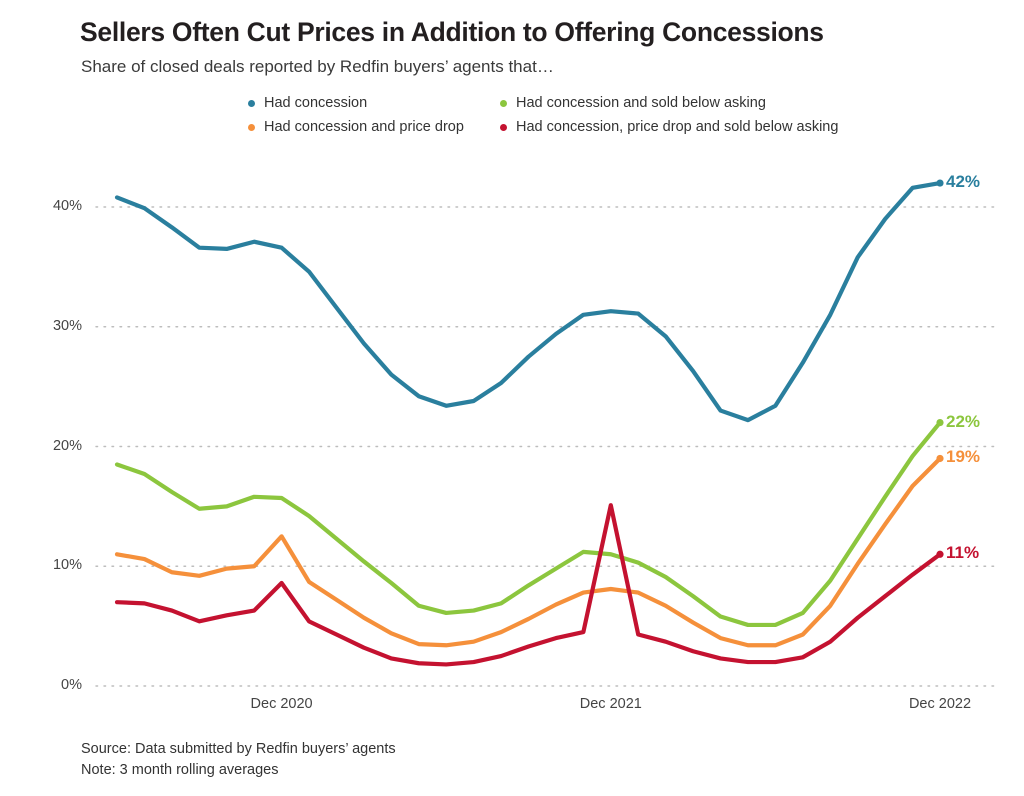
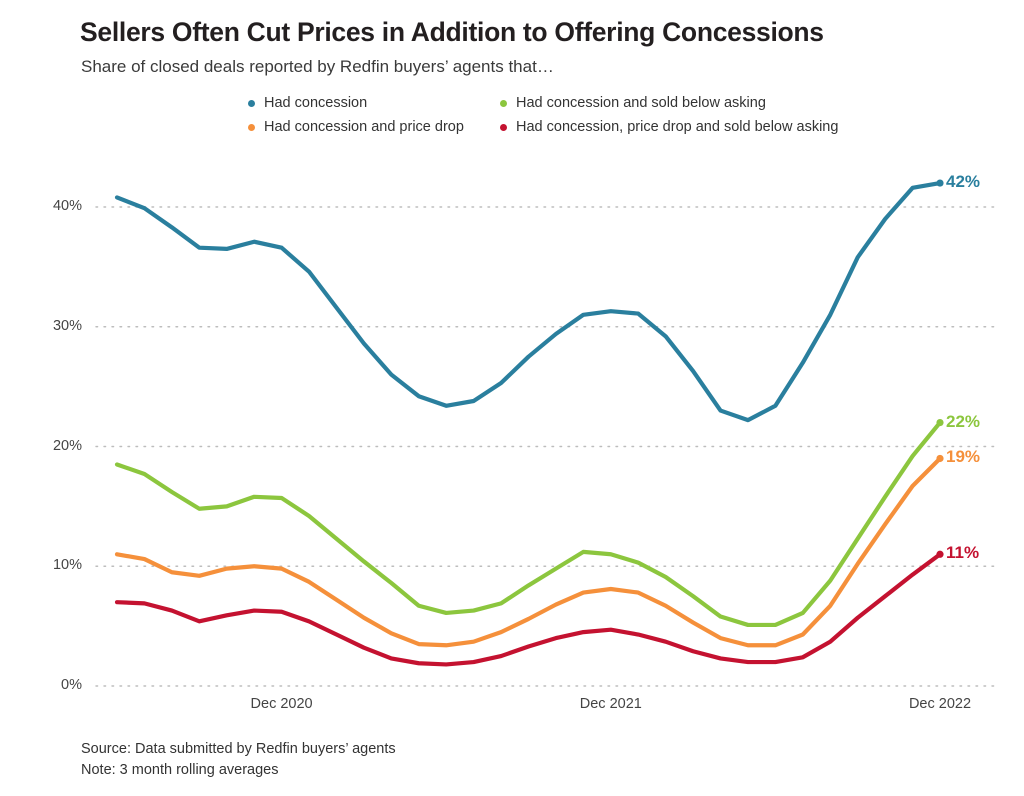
Had concession and price drop/Dec 2020: 12.5% -> 9.8%
Had concession, price drop and sold below asking/Dec 2020: 8.6% -> 6.2%
Had concession, price drop and sold below asking/Dec 2021: 15.1% -> 4.7%
